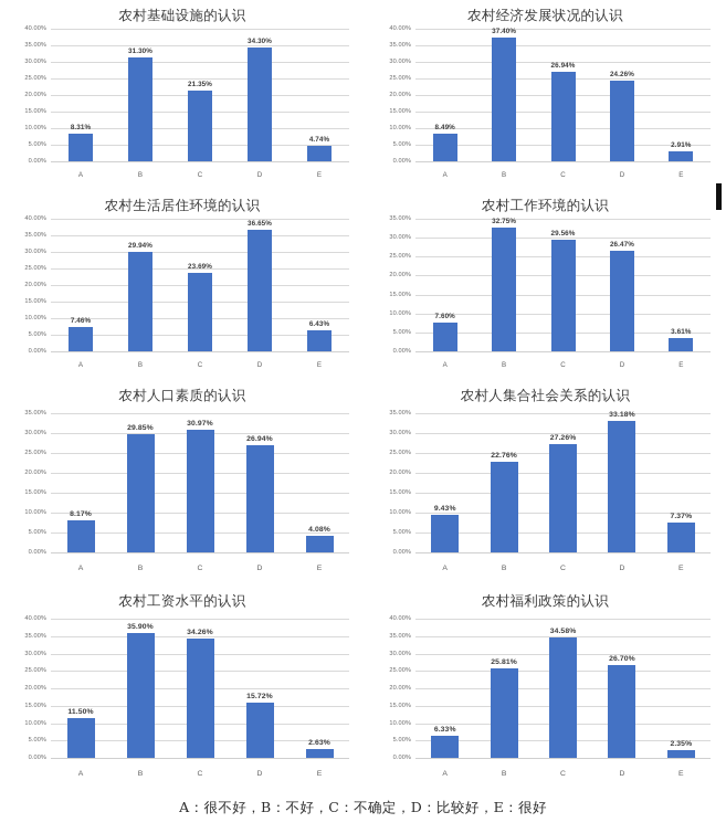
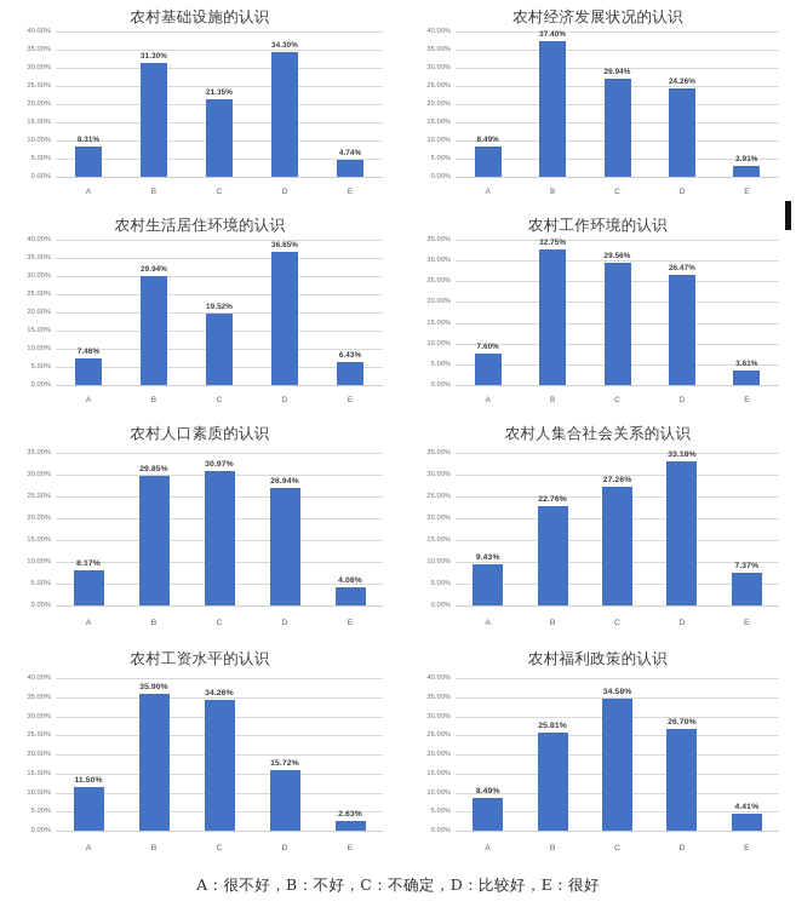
农村生活居住环境的认识/C: 23.69% -> 19.52%
农村福利政策的认识/A: 6.33% -> 8.49%
农村福利政策的认识/E: 2.35% -> 4.41%
